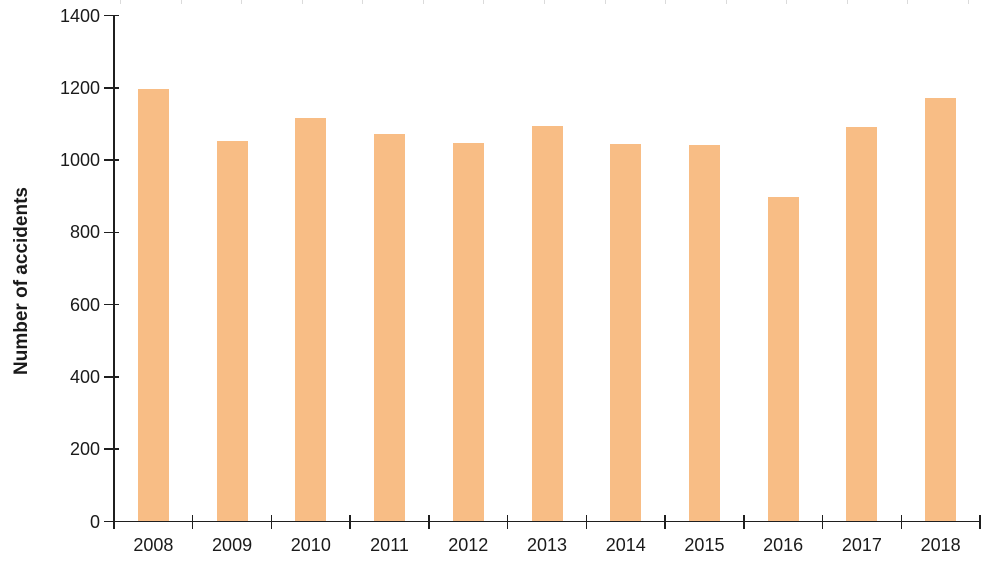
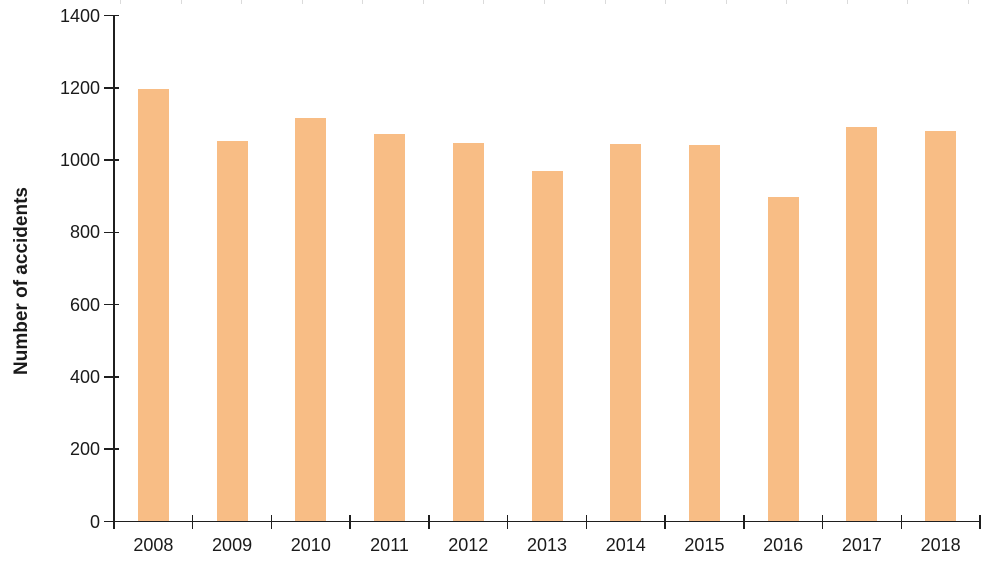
2013: 1090 -> 970
2018: 1170 -> 1080
